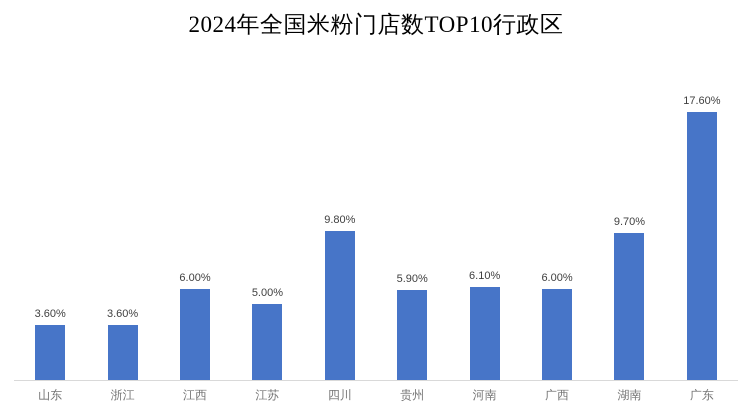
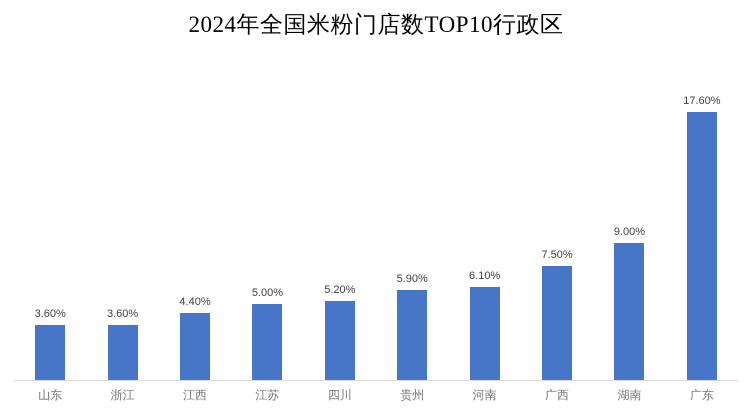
江西: 6.00% -> 4.40%
四川: 9.80% -> 5.20%
广西: 6.00% -> 7.50%
湖南: 9.70% -> 9.00%
